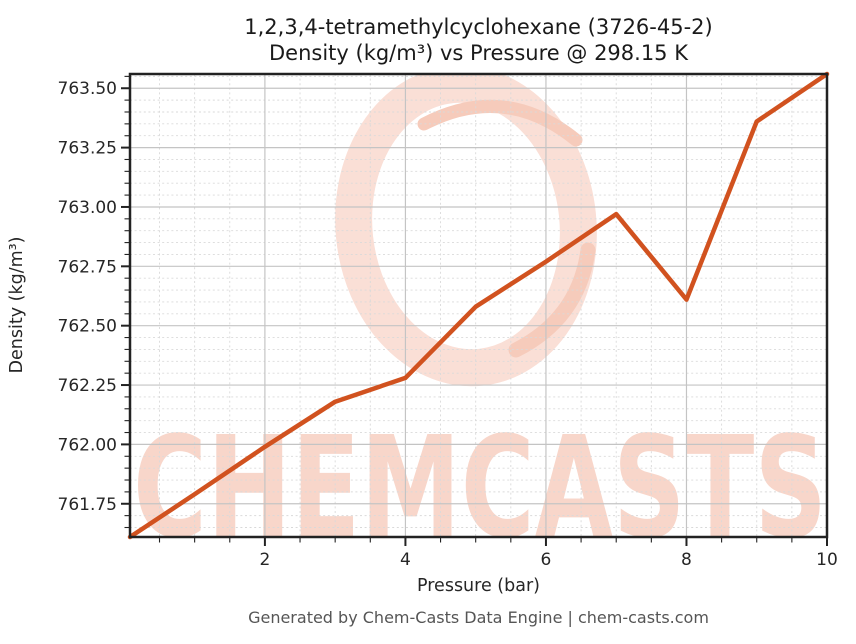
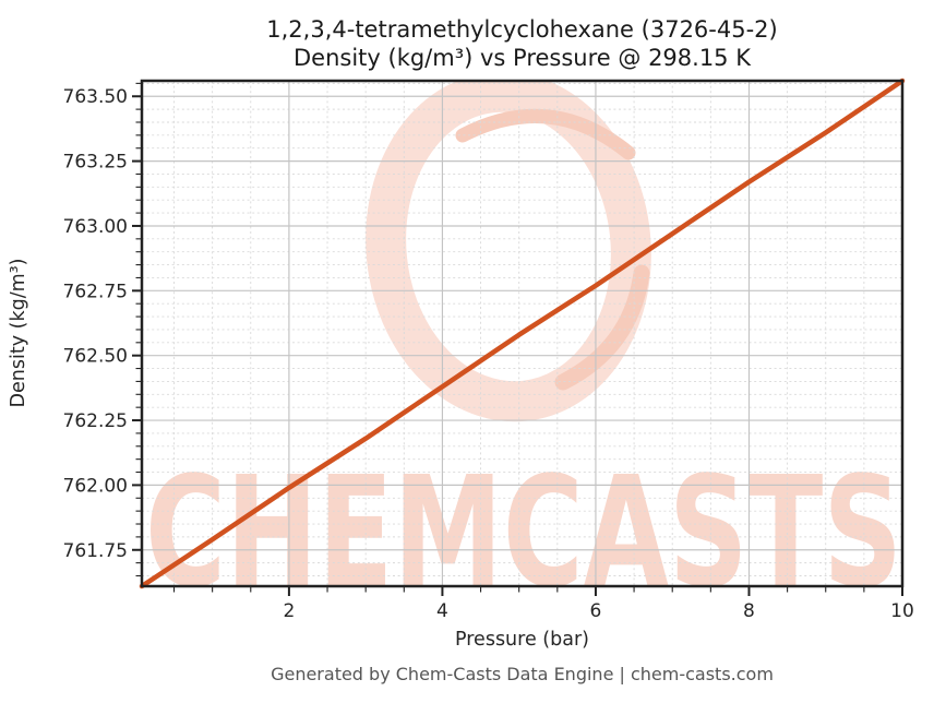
4: 762.28 -> 762.38
8: 762.61 -> 763.17
